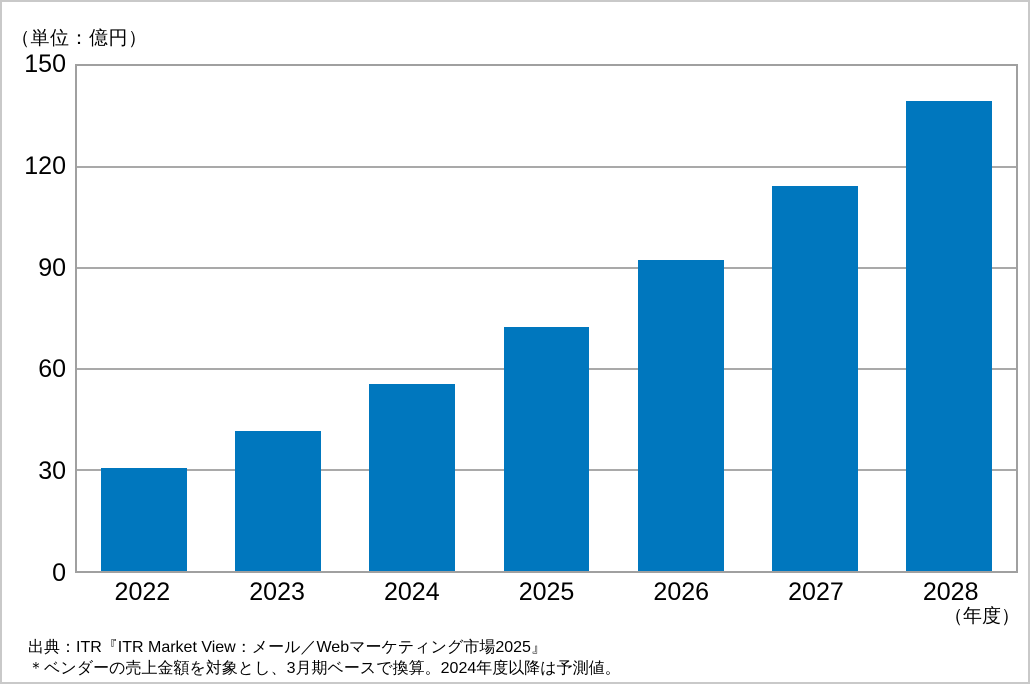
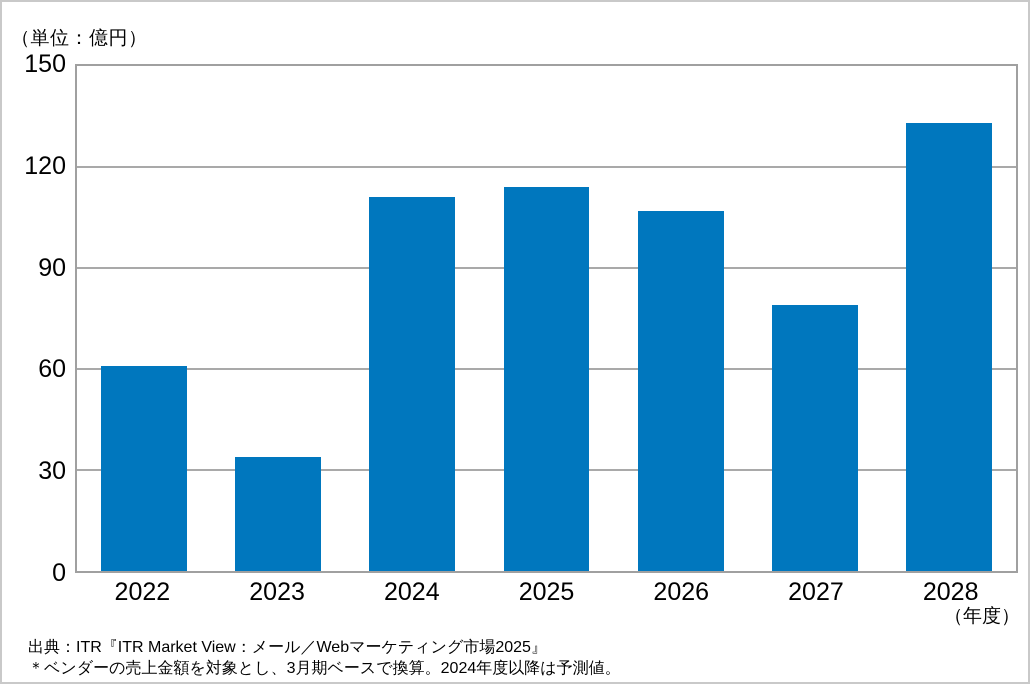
2022: 30 -> 61
2023: 42 -> 34
2024: 56 -> 111
2025: 72 -> 114
2026: 92 -> 107
2027: 114 -> 79
2028: 140 -> 133
